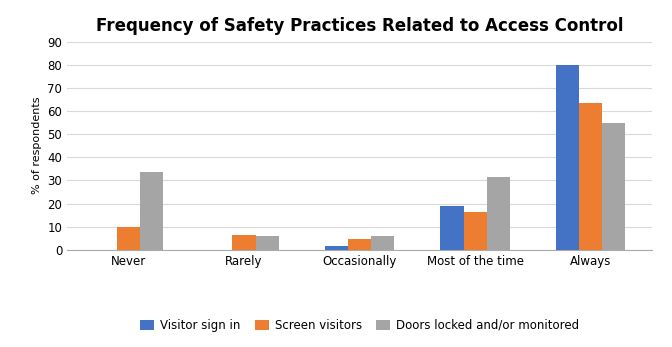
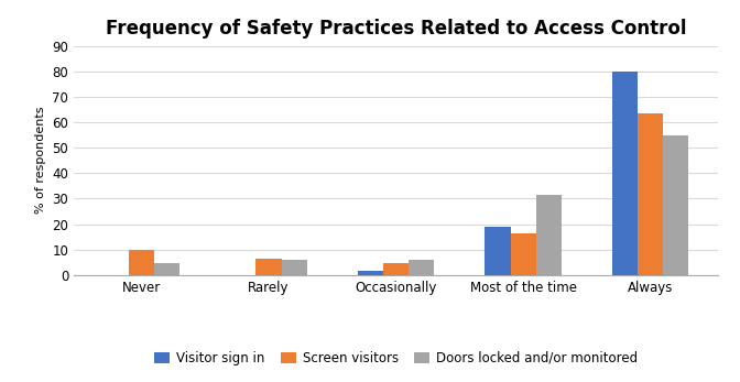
Doors locked and/or monitored/Never: 33.5 -> 4.5
